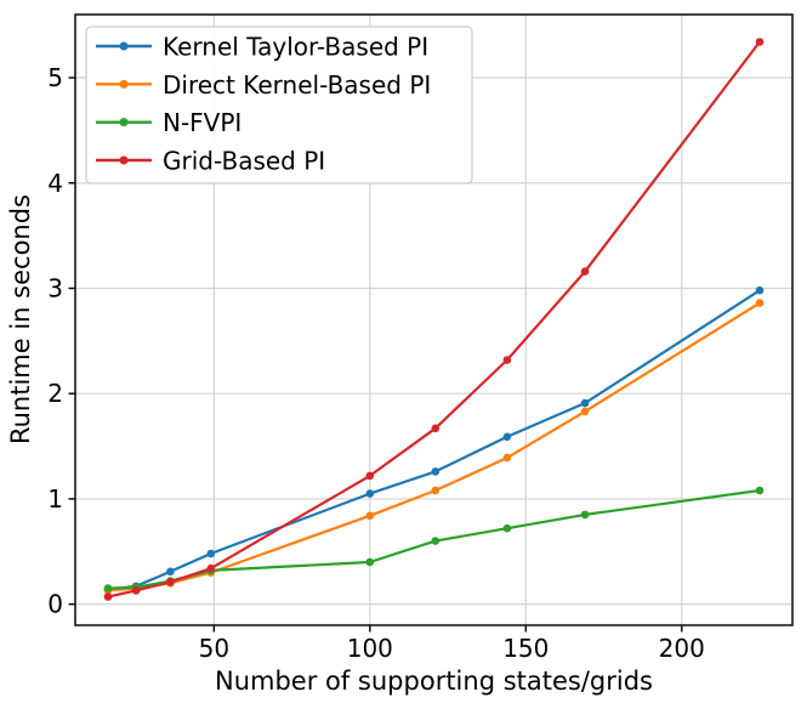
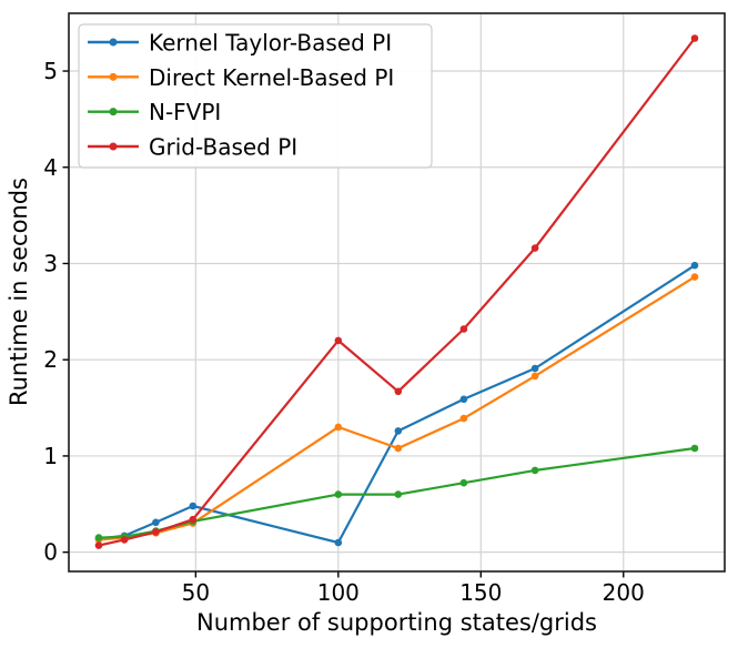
Kernel Taylor-Based PI/100: 1.1 -> 0.1
Direct Kernel-Based PI/100: 0.8 -> 1.3
N-FVPI/100: 0.4 -> 0.6
Grid-Based PI/100: 1.2 -> 2.2
